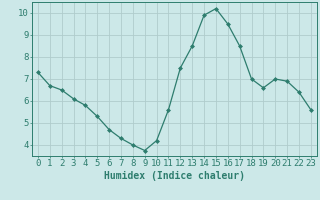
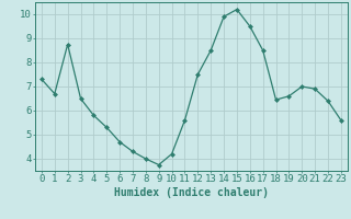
2: 6.50 -> 8.75
3: 6.10 -> 6.50
18: 7.00 -> 6.45
